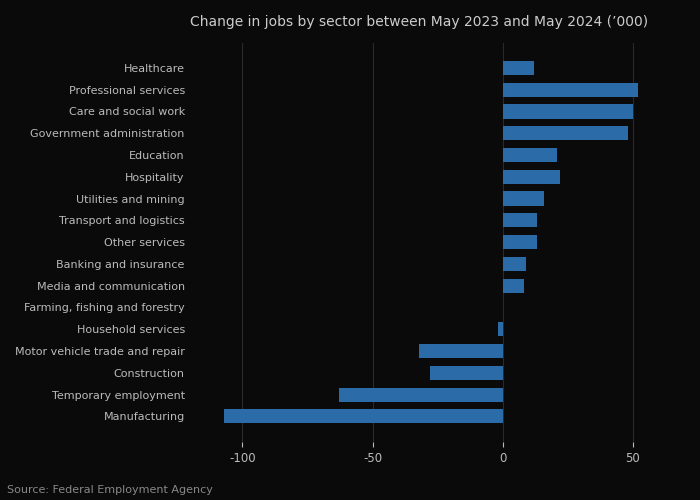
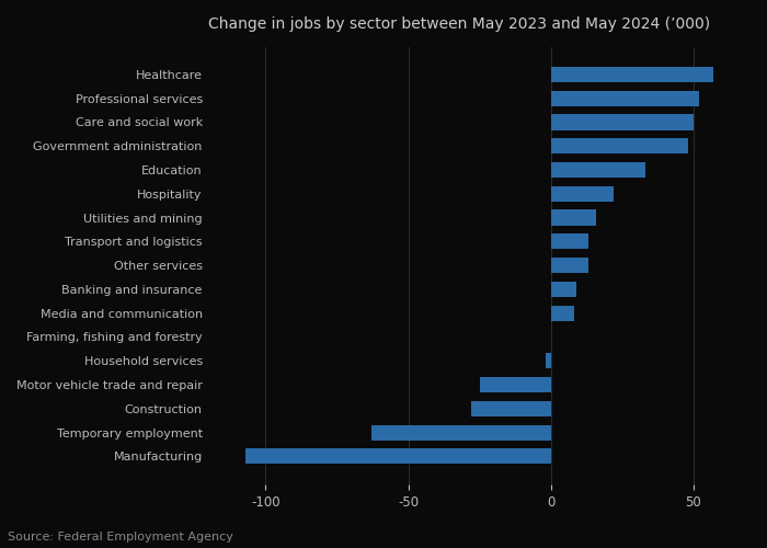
Healthcare: 12 -> 57
Education: 21 -> 33
Motor vehicle trade and repair: -32 -> -25
